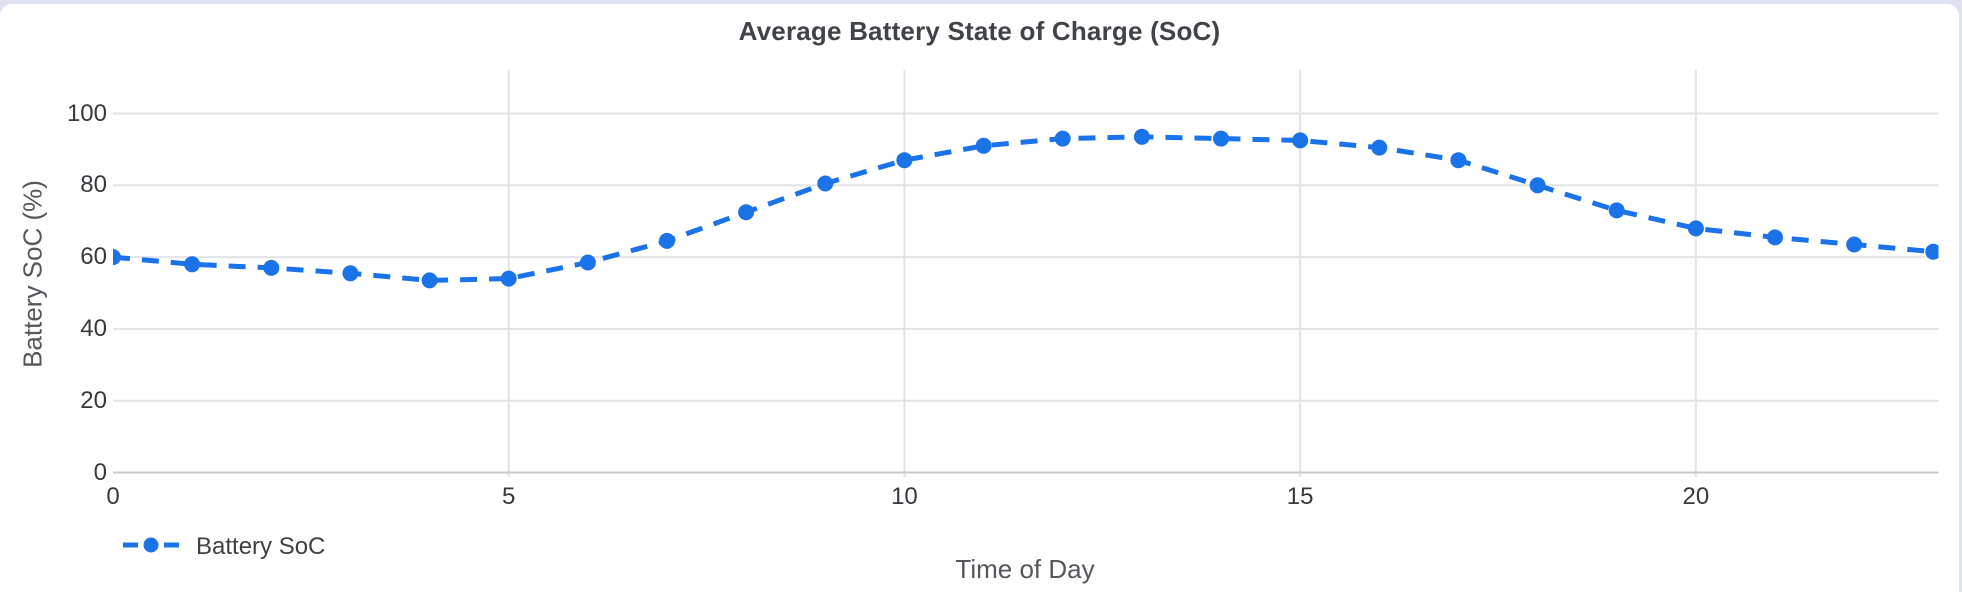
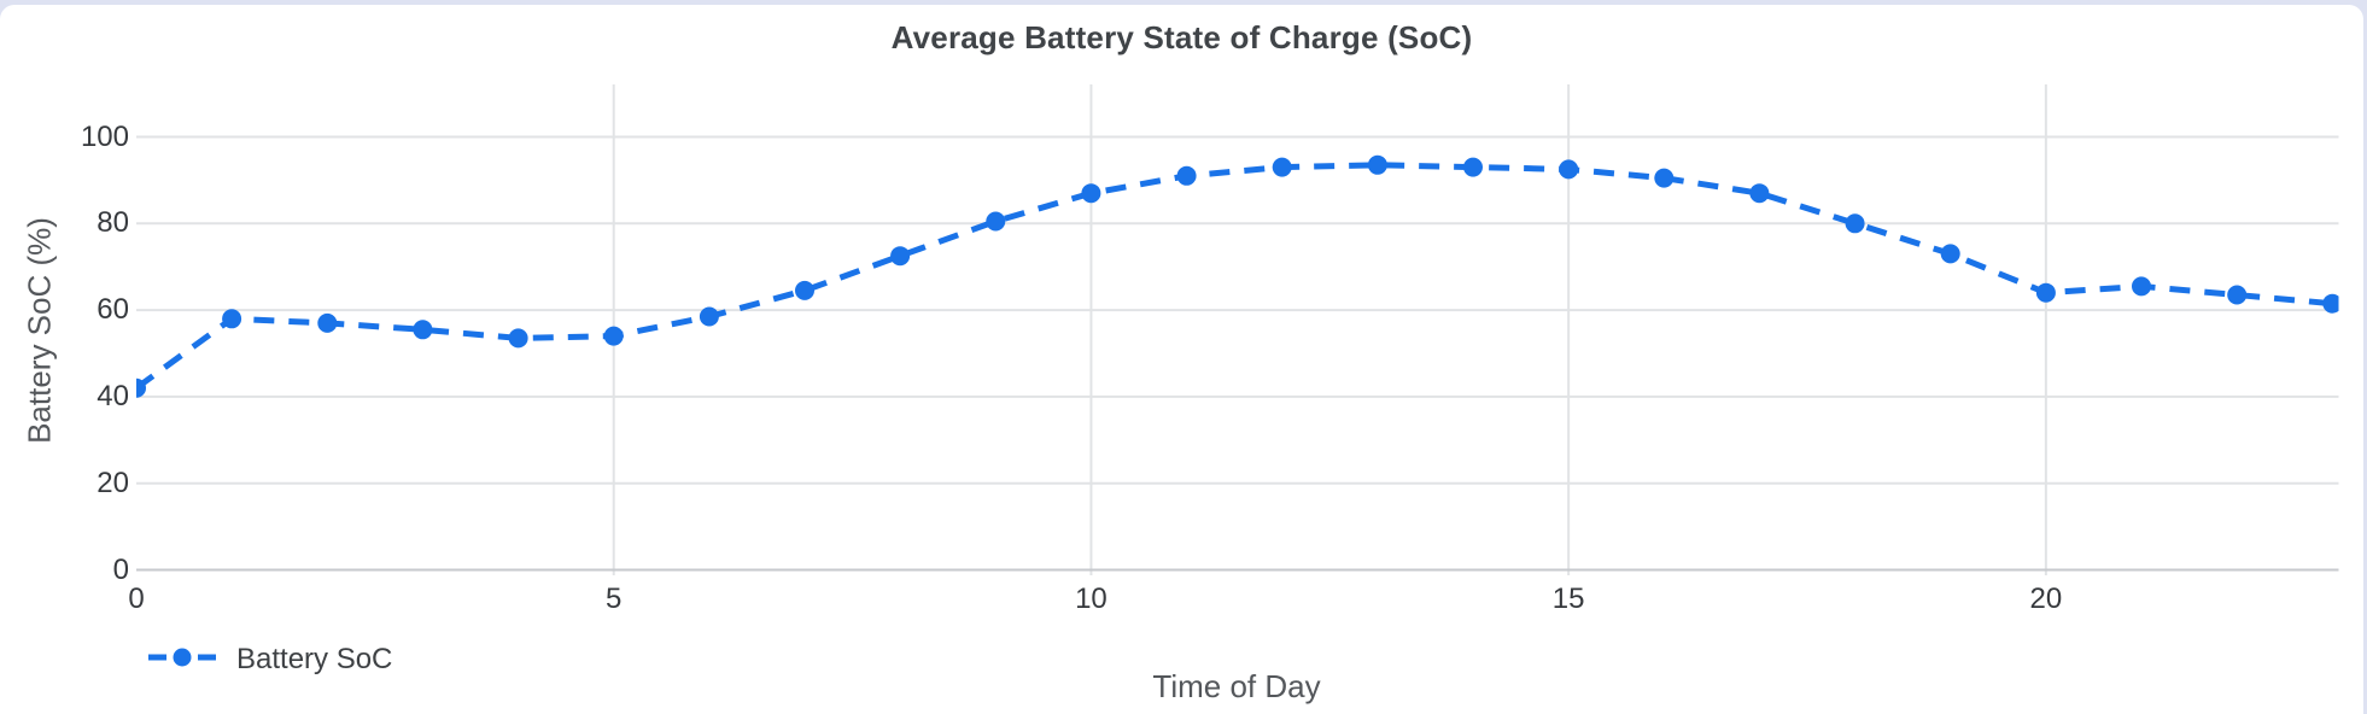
0: 60 -> 42
20: 68 -> 64
